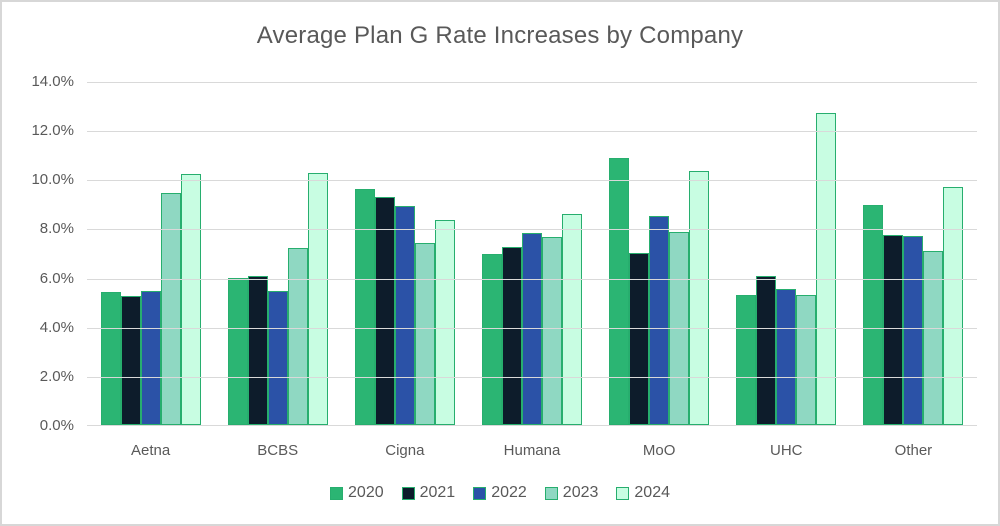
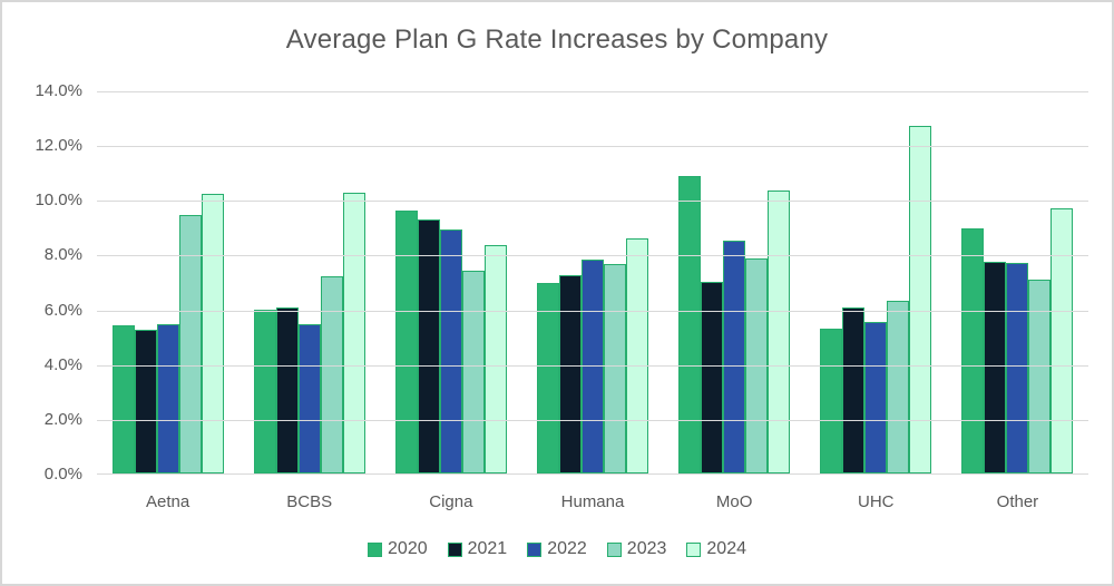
2023/UHC: 5.3% -> 6.3%
